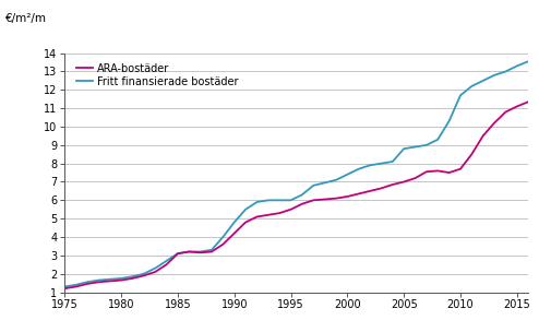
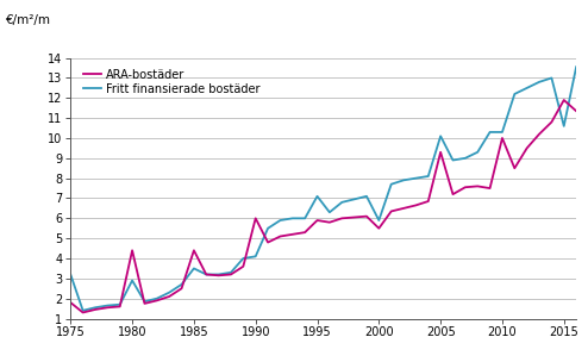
ARA-bostäder/1975: 1.2 -> 1.8
Fritt finansierade bostäder/1975: 1.3 -> 3.2
ARA-bostäder/1980: 1.6 -> 4.4
Fritt finansierade bostäder/1980: 1.8 -> 2.9
ARA-bostäder/1985: 3.1 -> 4.4
Fritt finansierade bostäder/1985: 3.1 -> 3.5
ARA-bostäder/1990: 4.2 -> 6.0
Fritt finansierade bostäder/1990: 4.8 -> 4.1
ARA-bostäder/1995: 5.5 -> 5.9
Fritt finansierade bostäder/1995: 6.0 -> 7.1
ARA-bostäder/2000: 6.2 -> 5.5
Fritt finansierade bostäder/2000: 7.4 -> 5.9
ARA-bostäder/2005: 7.0 -> 9.3
Fritt finansierade bostäder/2005: 8.8 -> 10.1
ARA-bostäder/2010: 7.7 -> 10.0
Fritt finansierade bostäder/2010: 11.7 -> 10.3
ARA-bostäder/2015: 11.1 -> 11.9
Fritt finansierade bostäder/2015: 13.3 -> 10.6
